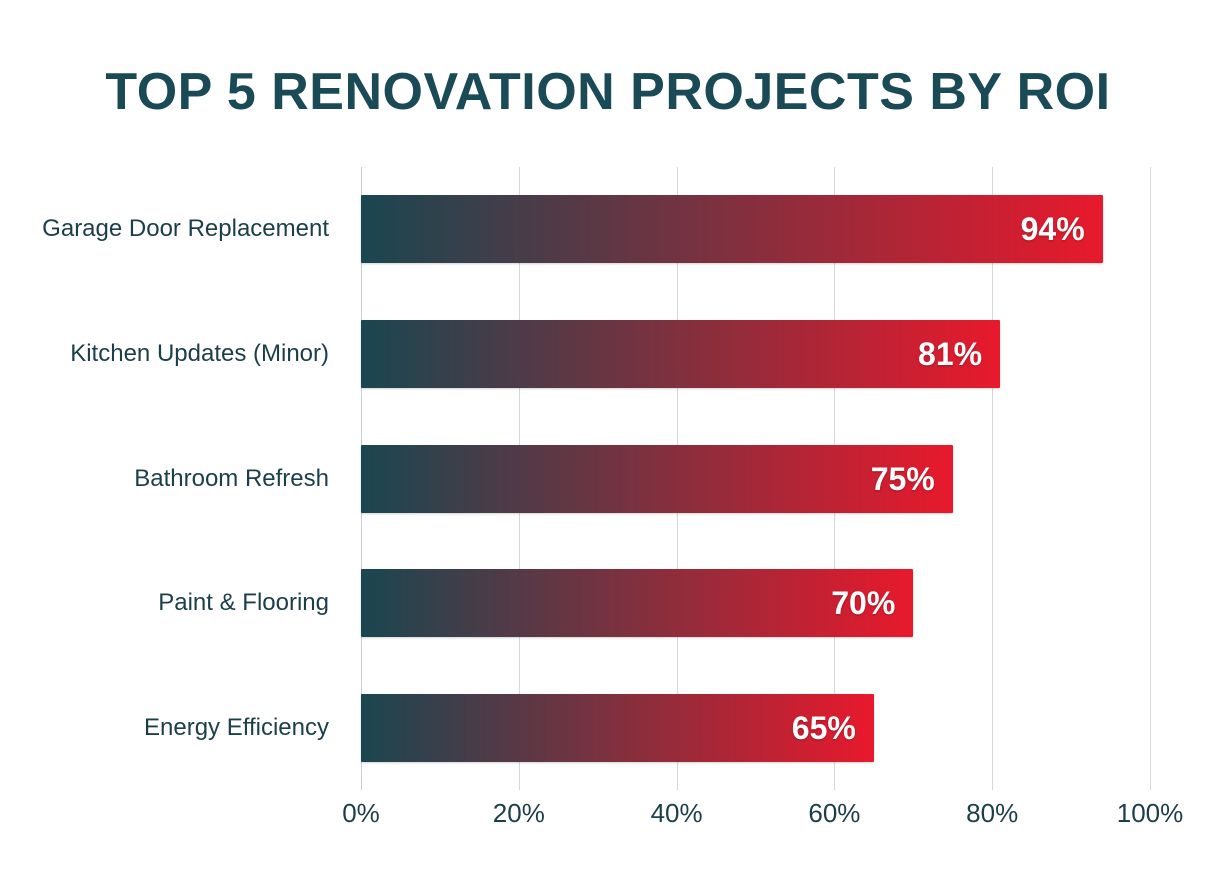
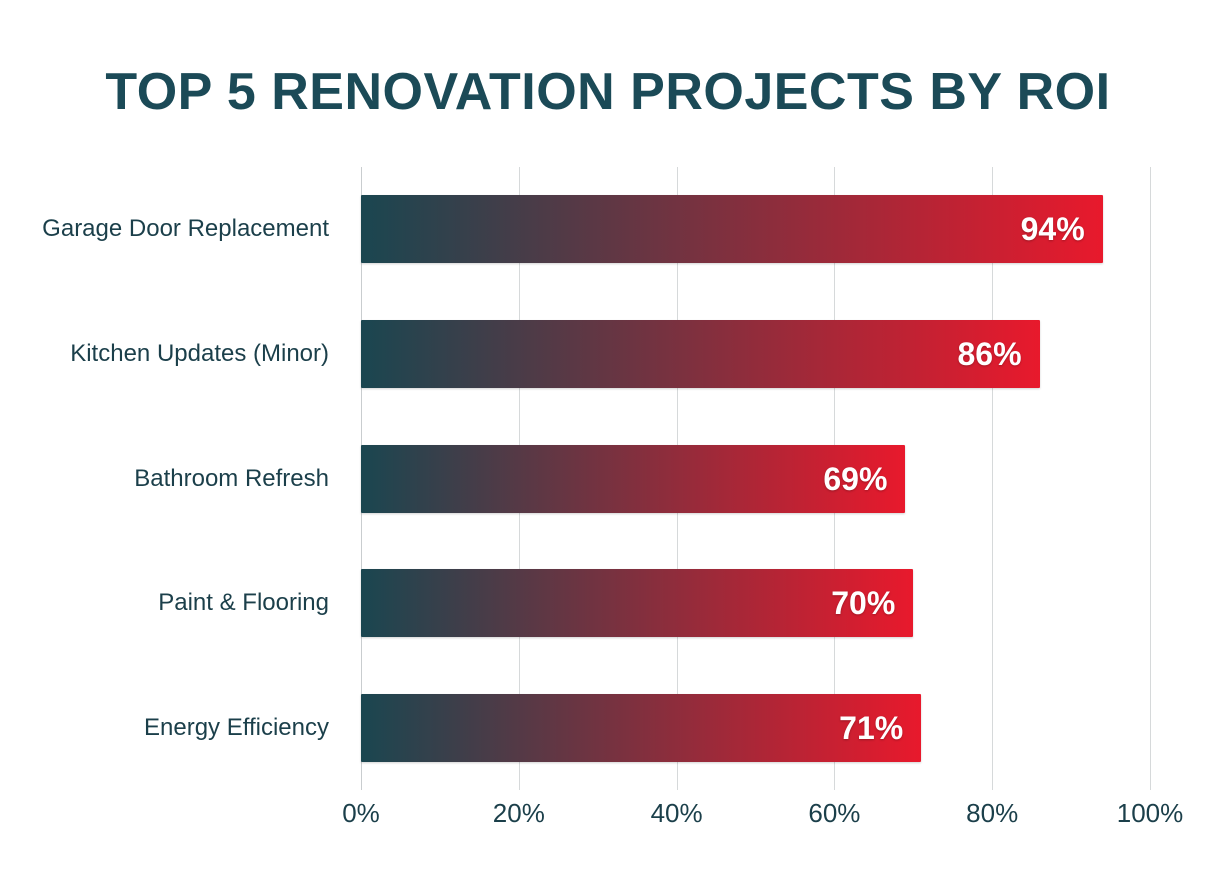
Kitchen Updates (Minor): 81% -> 86%
Bathroom Refresh: 75% -> 69%
Energy Efficiency: 65% -> 71%
